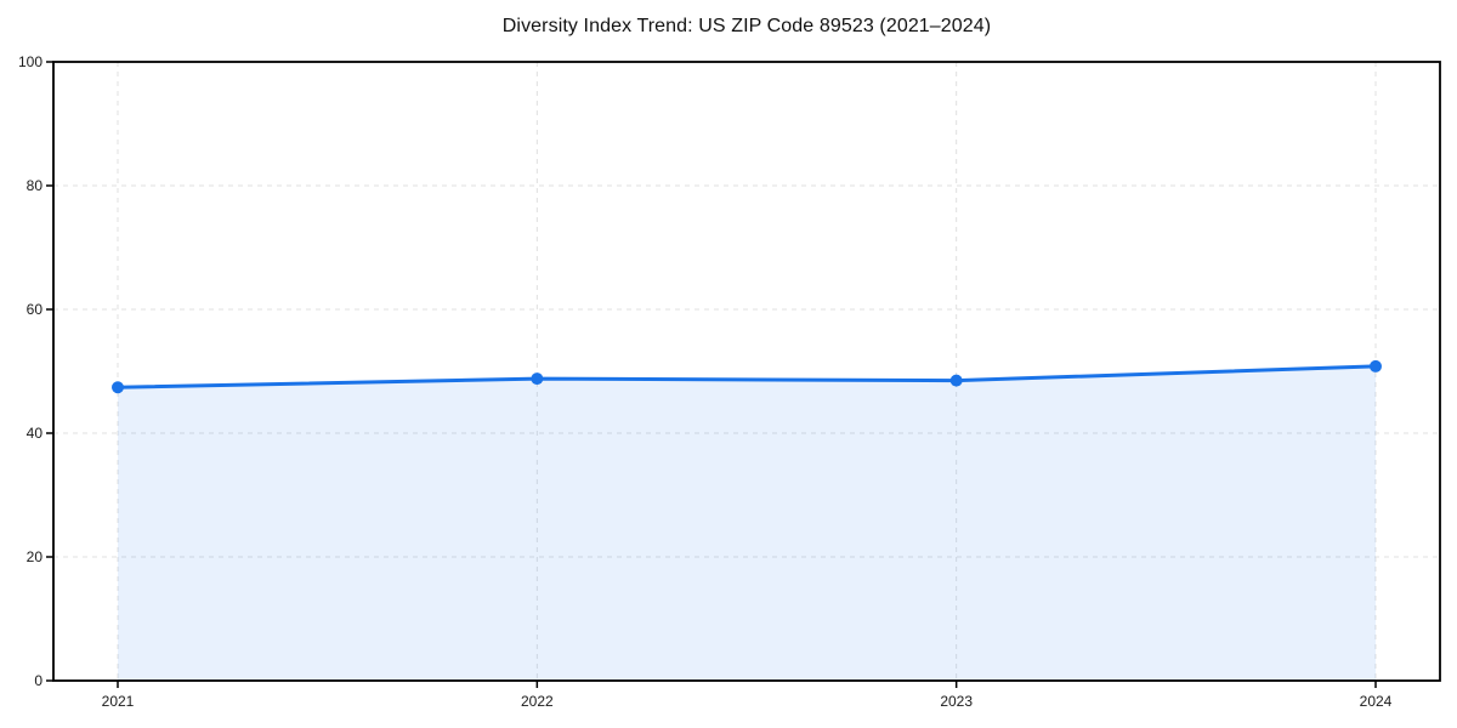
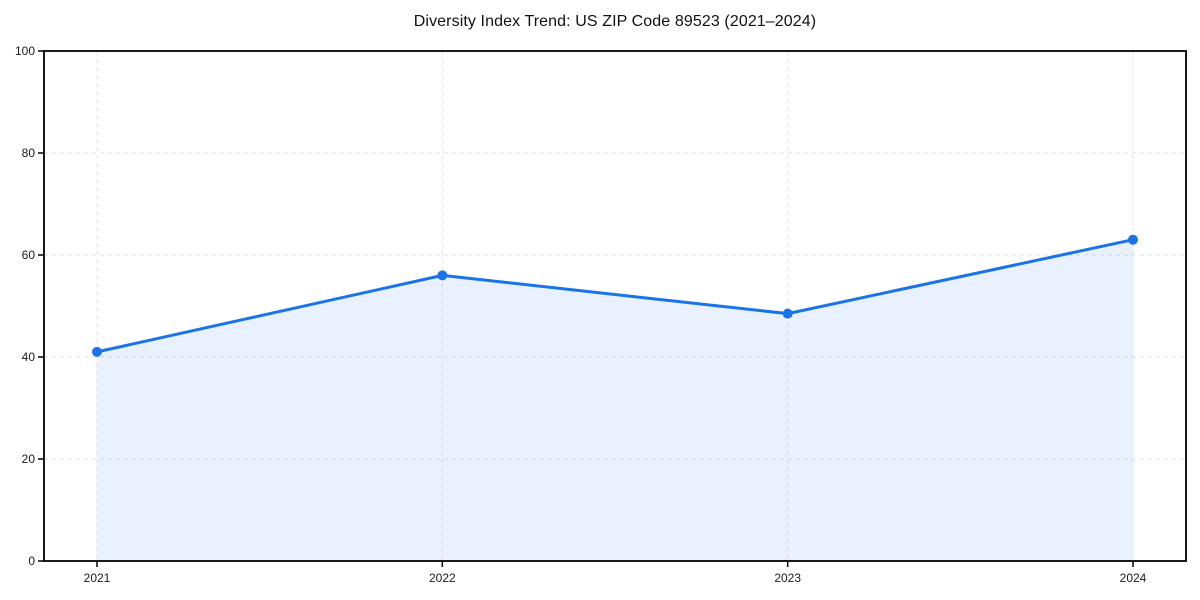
2021: 47 -> 41
2022: 49 -> 56
2024: 51 -> 63
